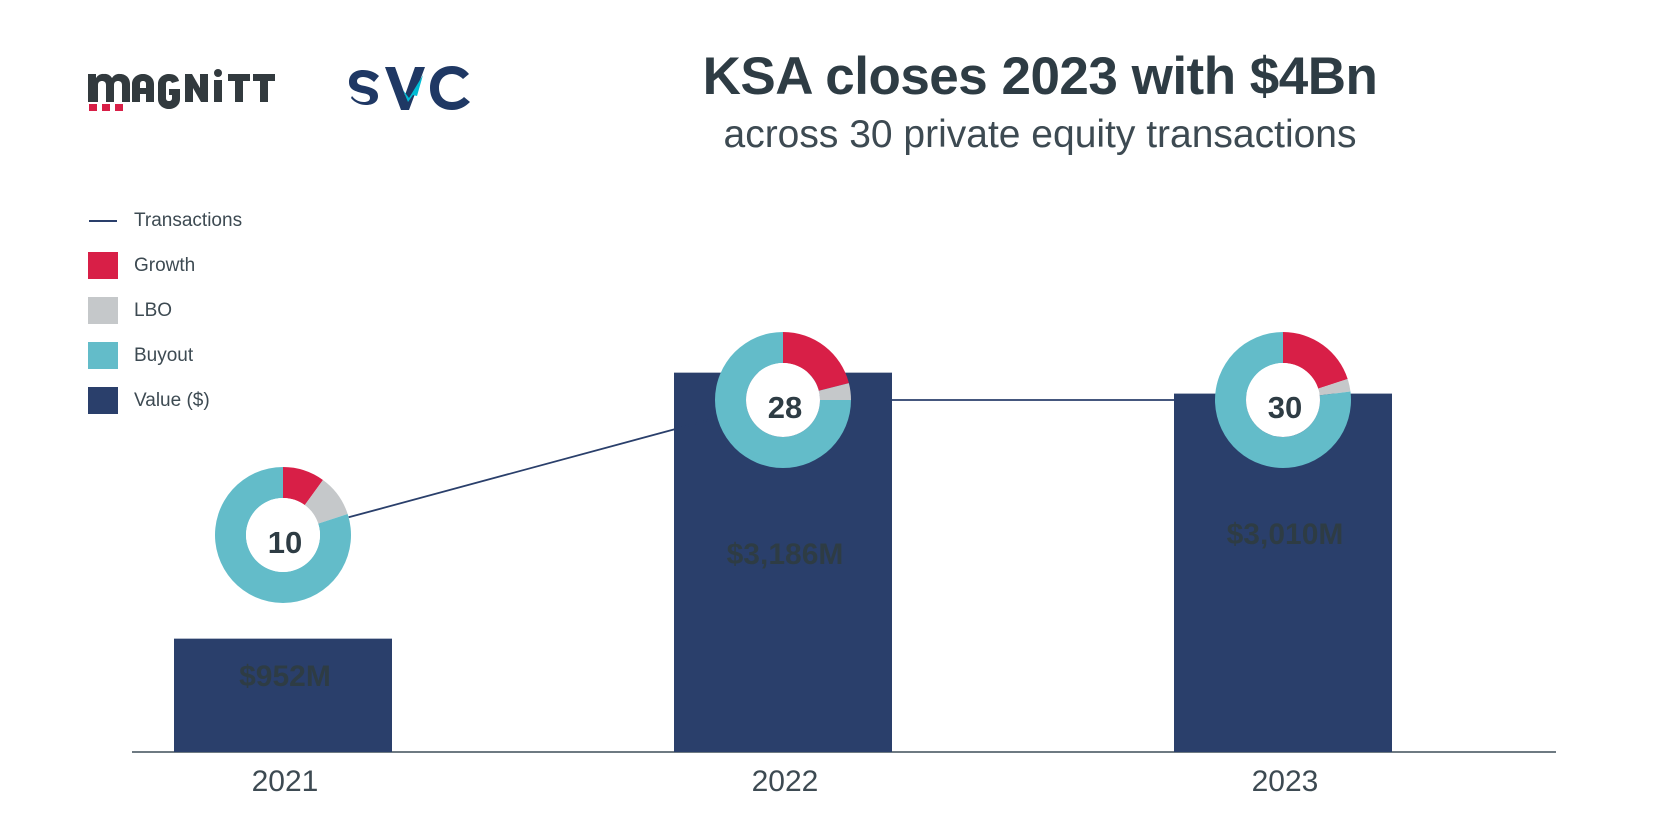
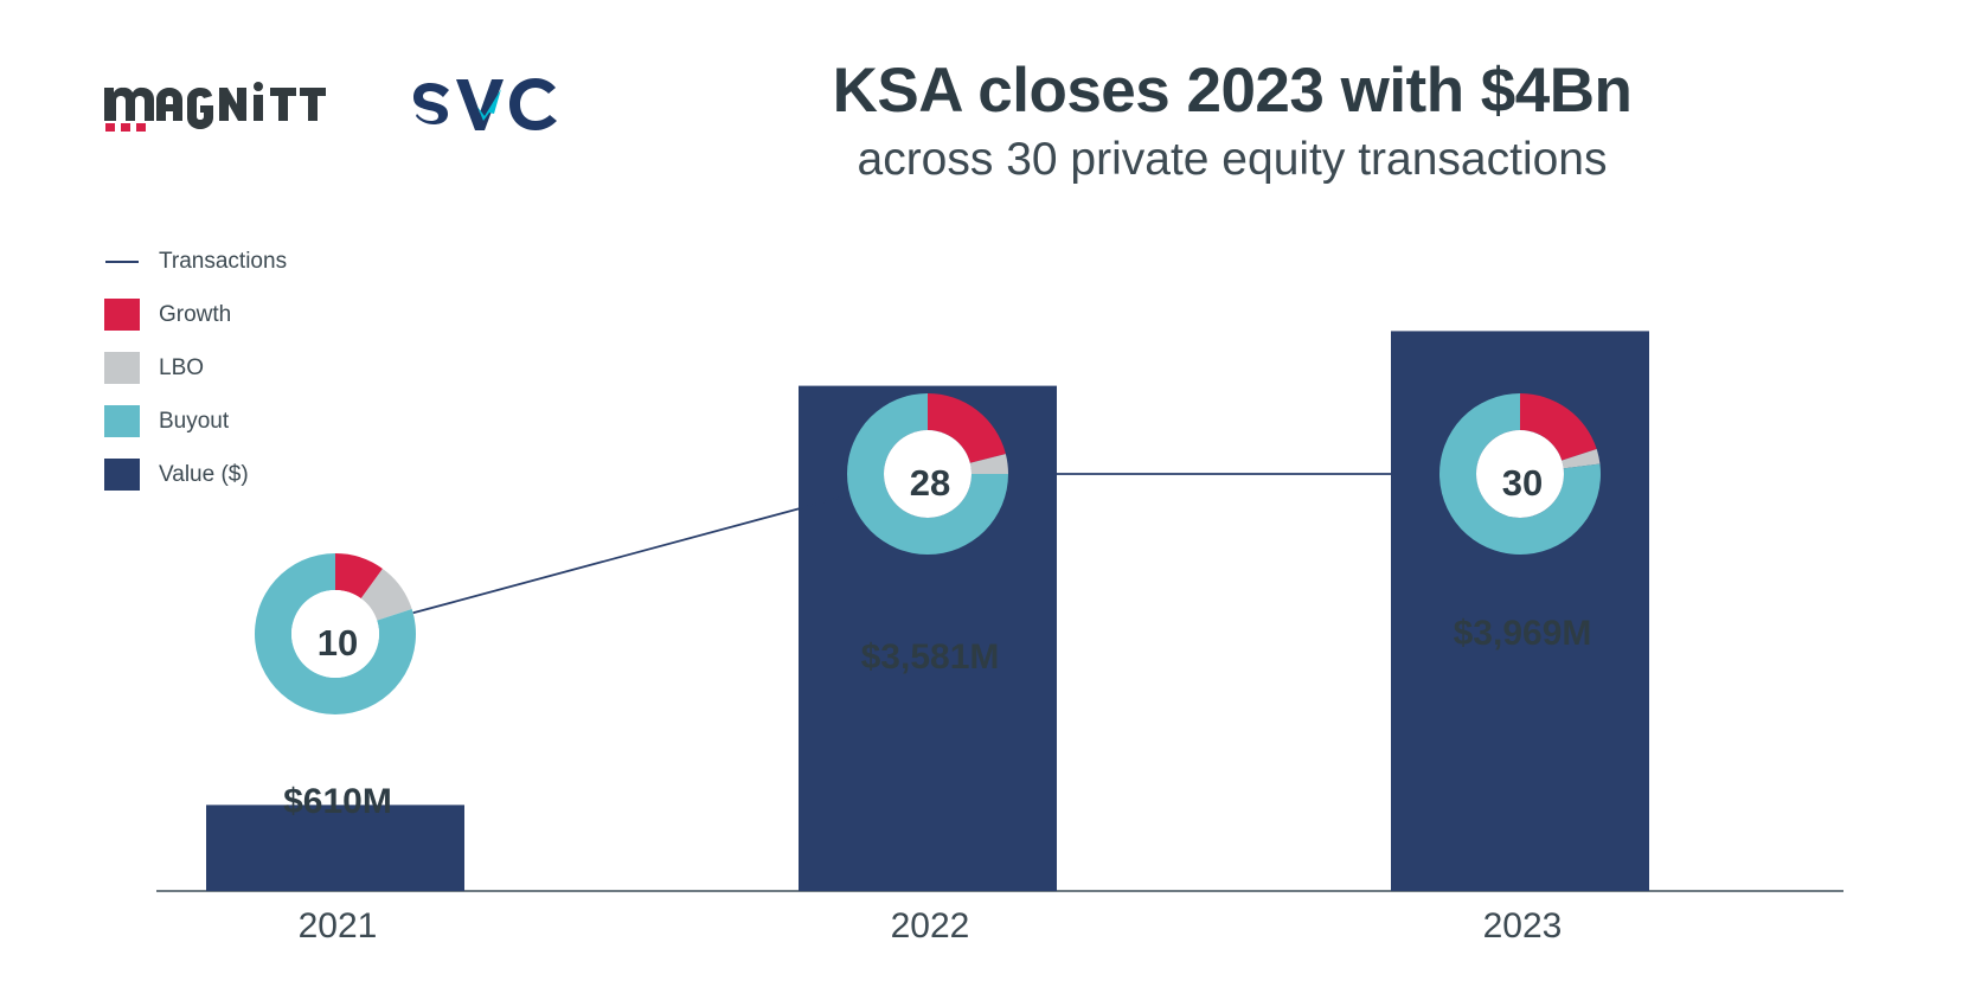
Value ($)/2021: $952M -> $610M
Value ($)/2022: $3,186M -> $3,581M
Value ($)/2023: $3,010M -> $3,969M
